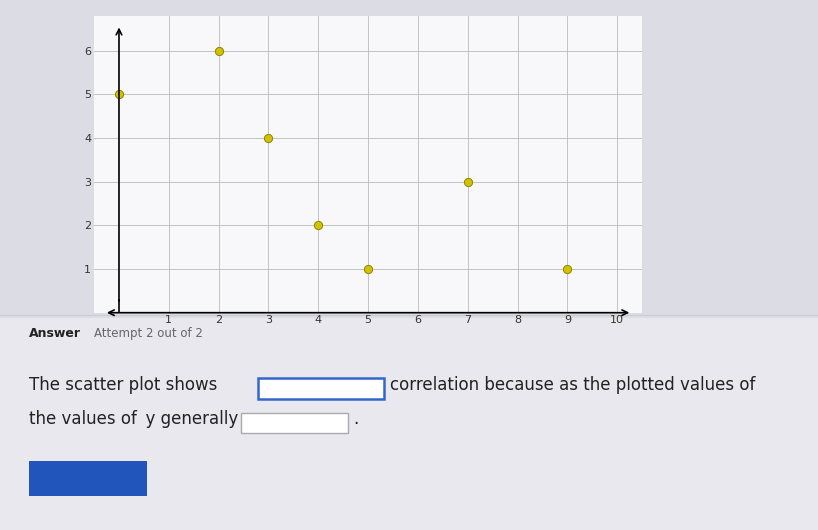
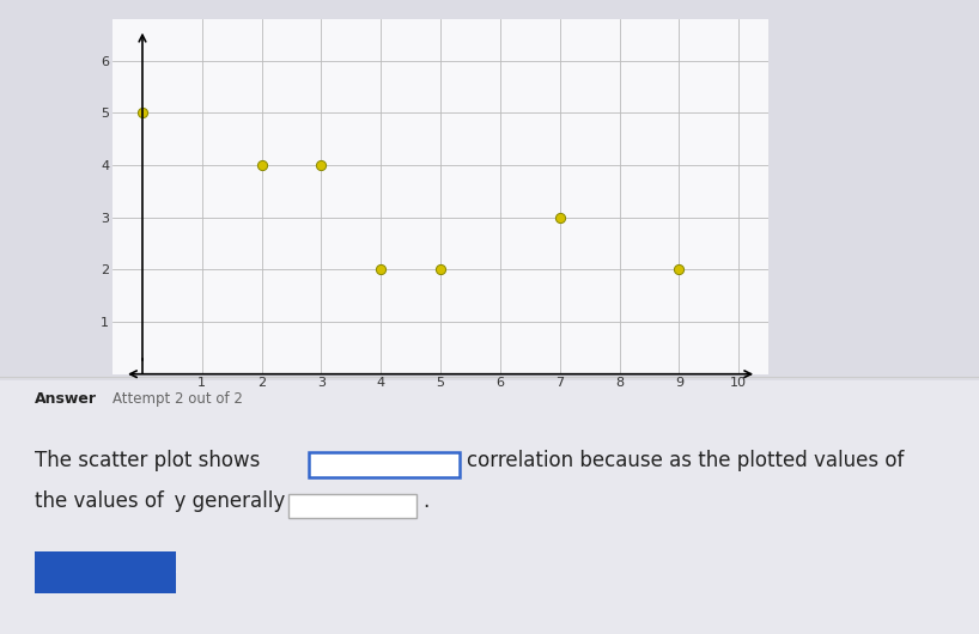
2: 6 -> 4
5: 1 -> 2
9: 1 -> 2
